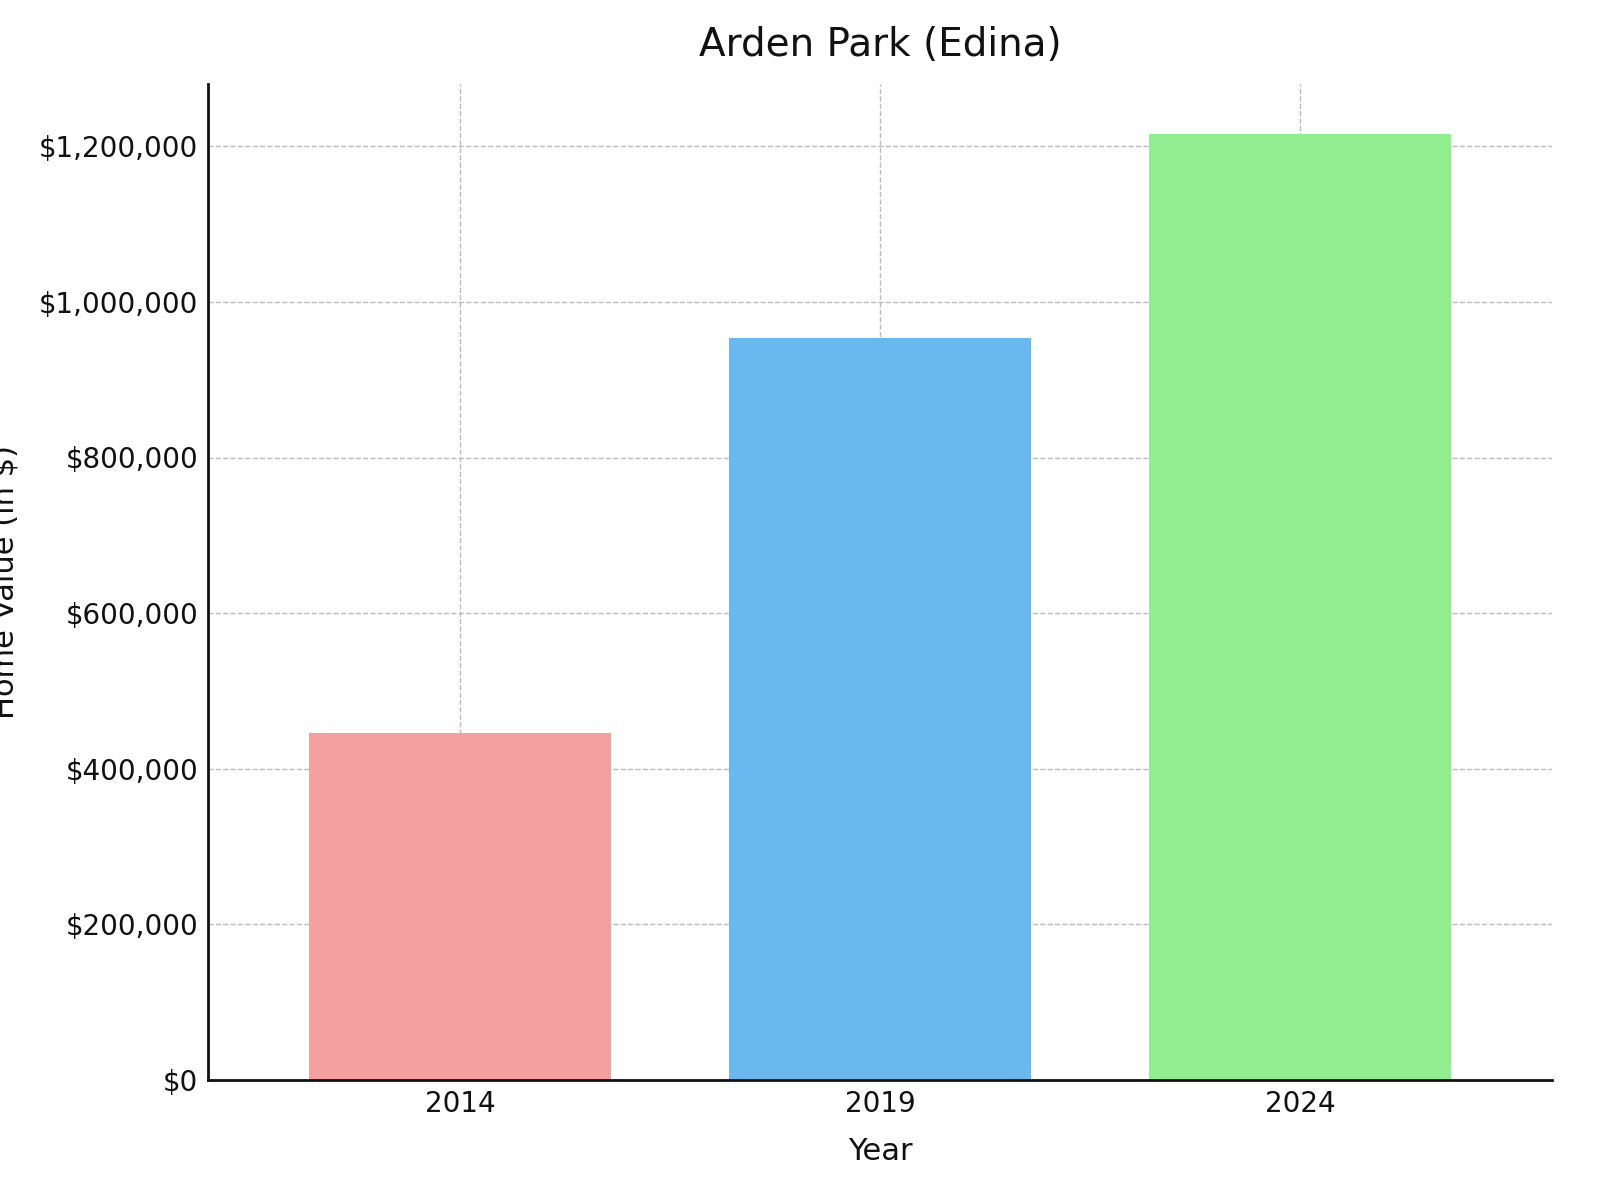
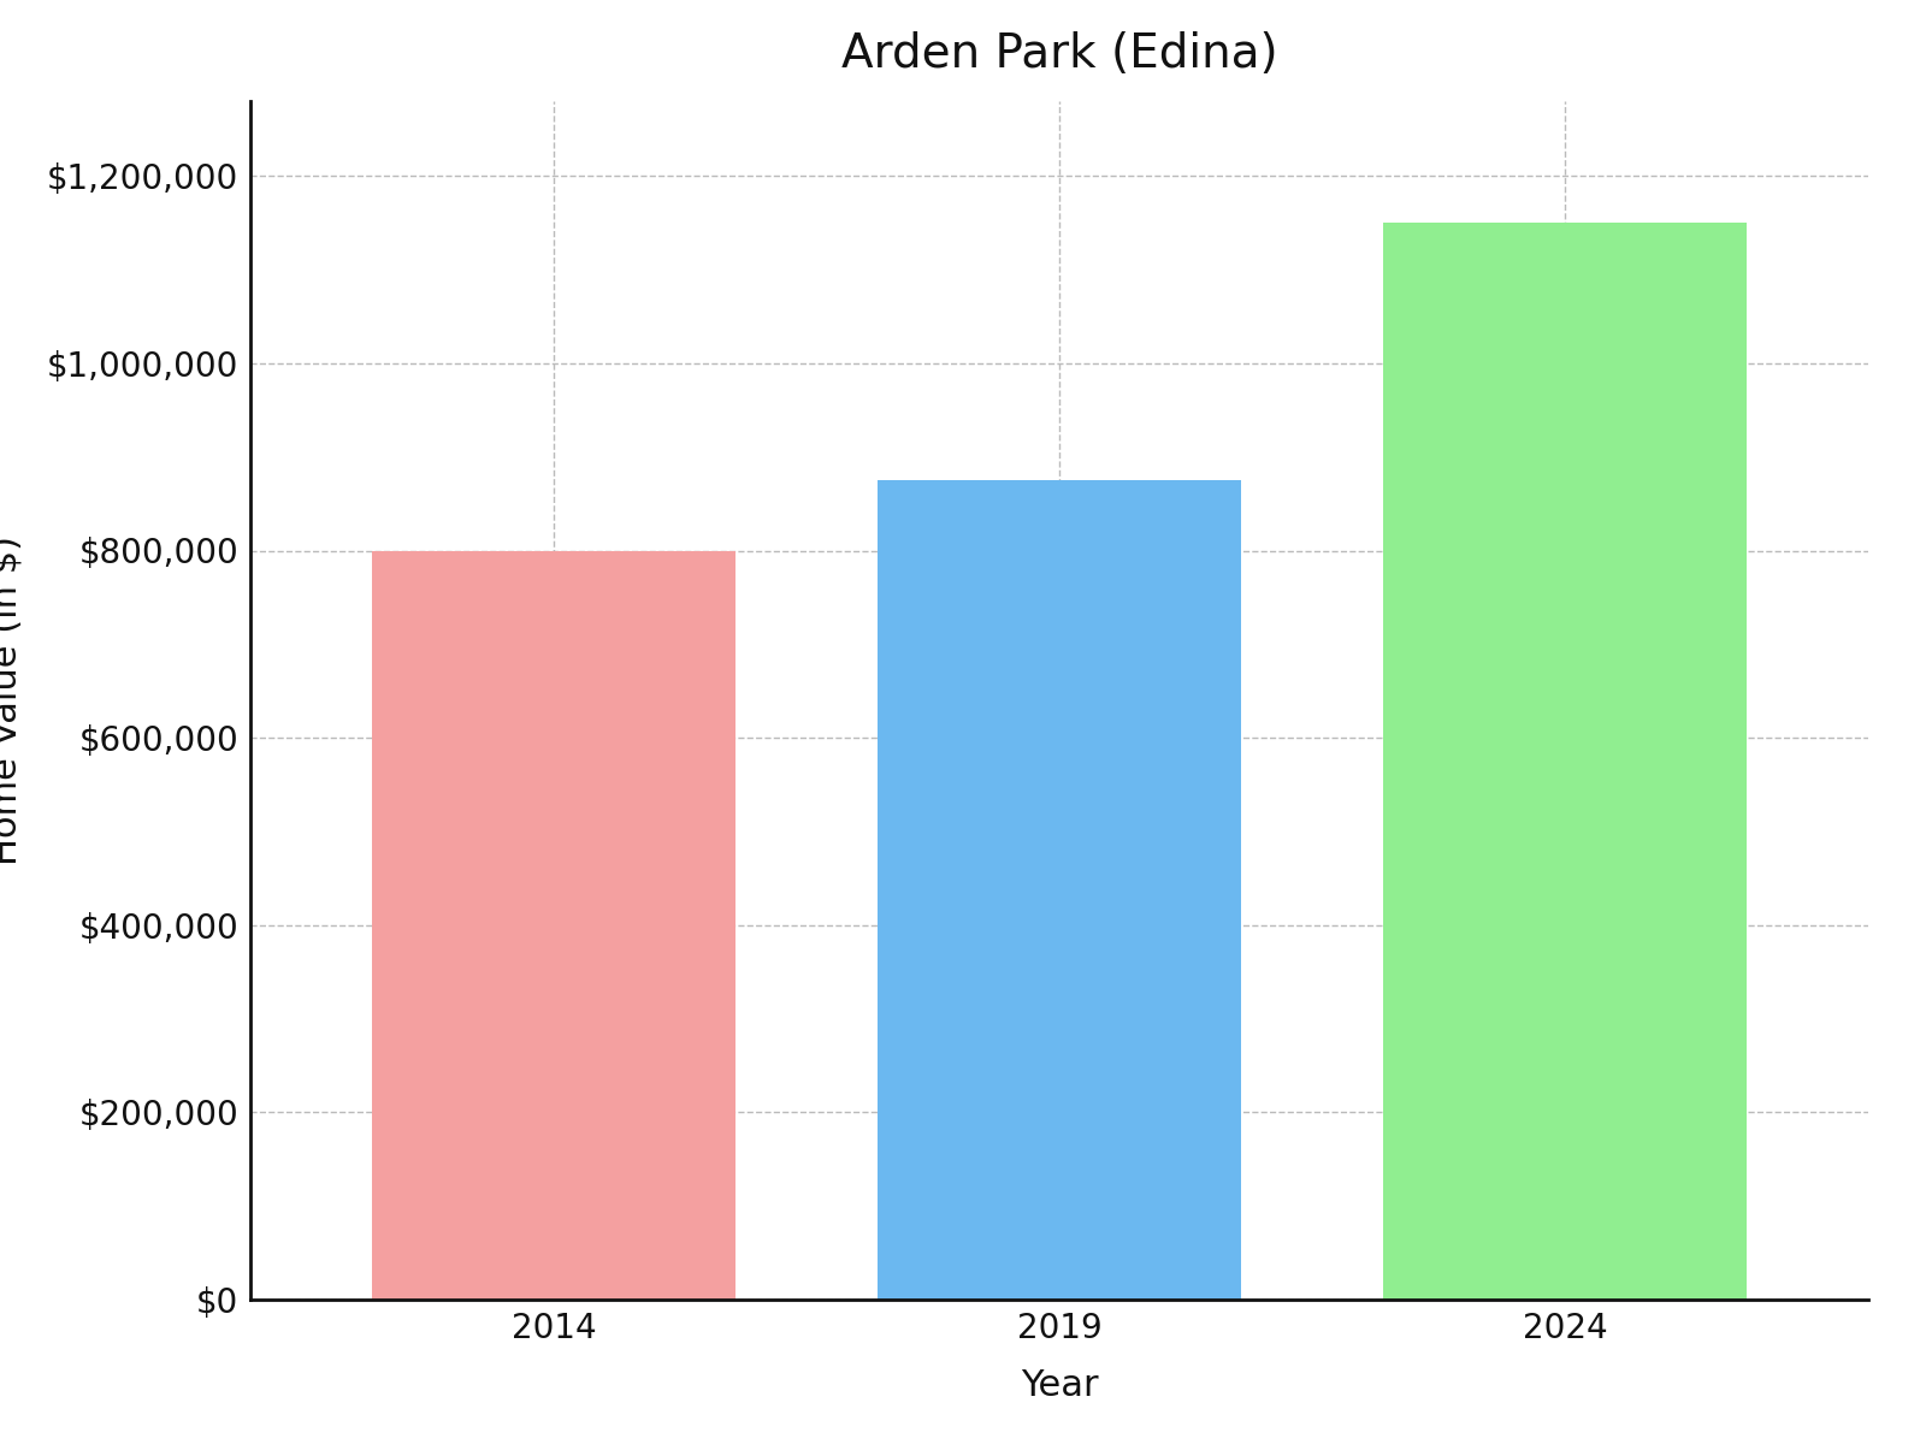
2014: $446,000 -> $800,000
2019: $954,000 -> $875,000
2024: $1,216,000 -> $1,150,000
